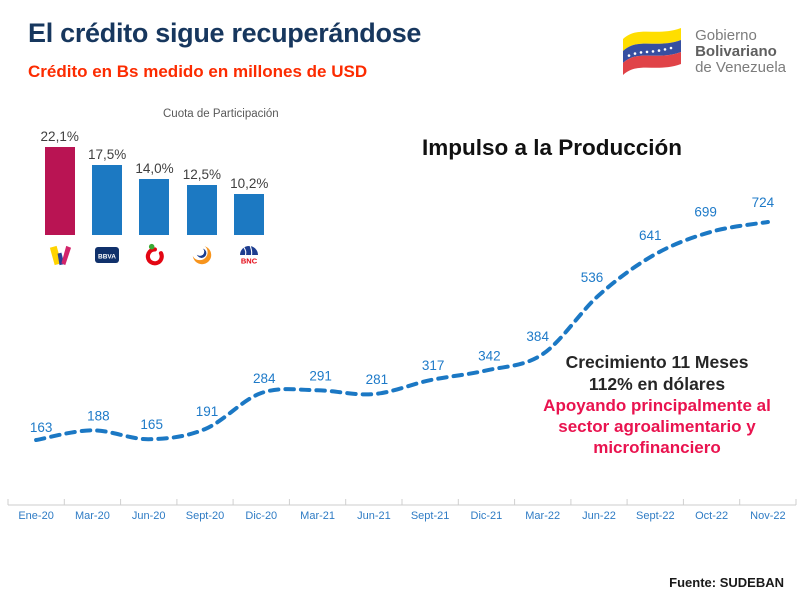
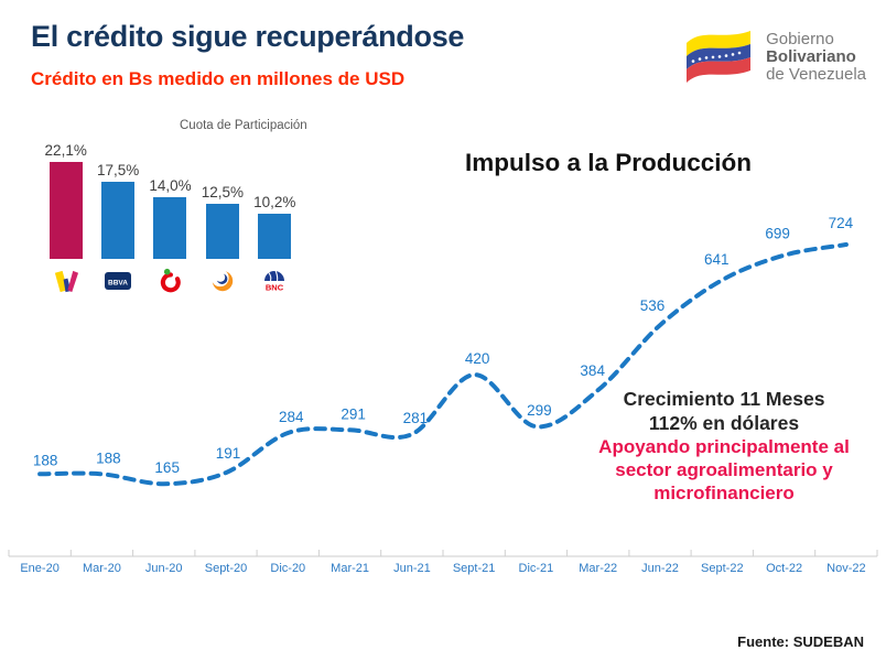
Impulso a la Producción/Ene-20: 163 -> 188
Impulso a la Producción/Sept-21: 317 -> 420
Impulso a la Producción/Dic-21: 342 -> 299
